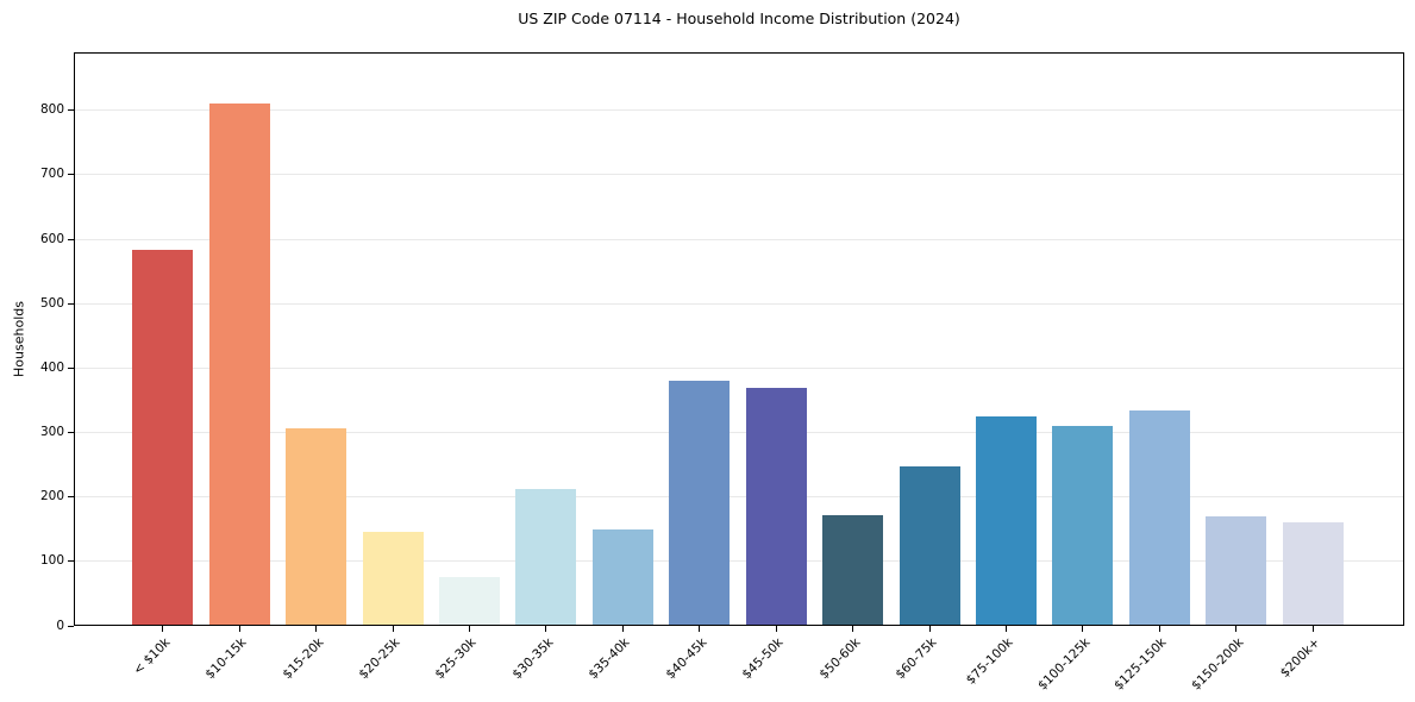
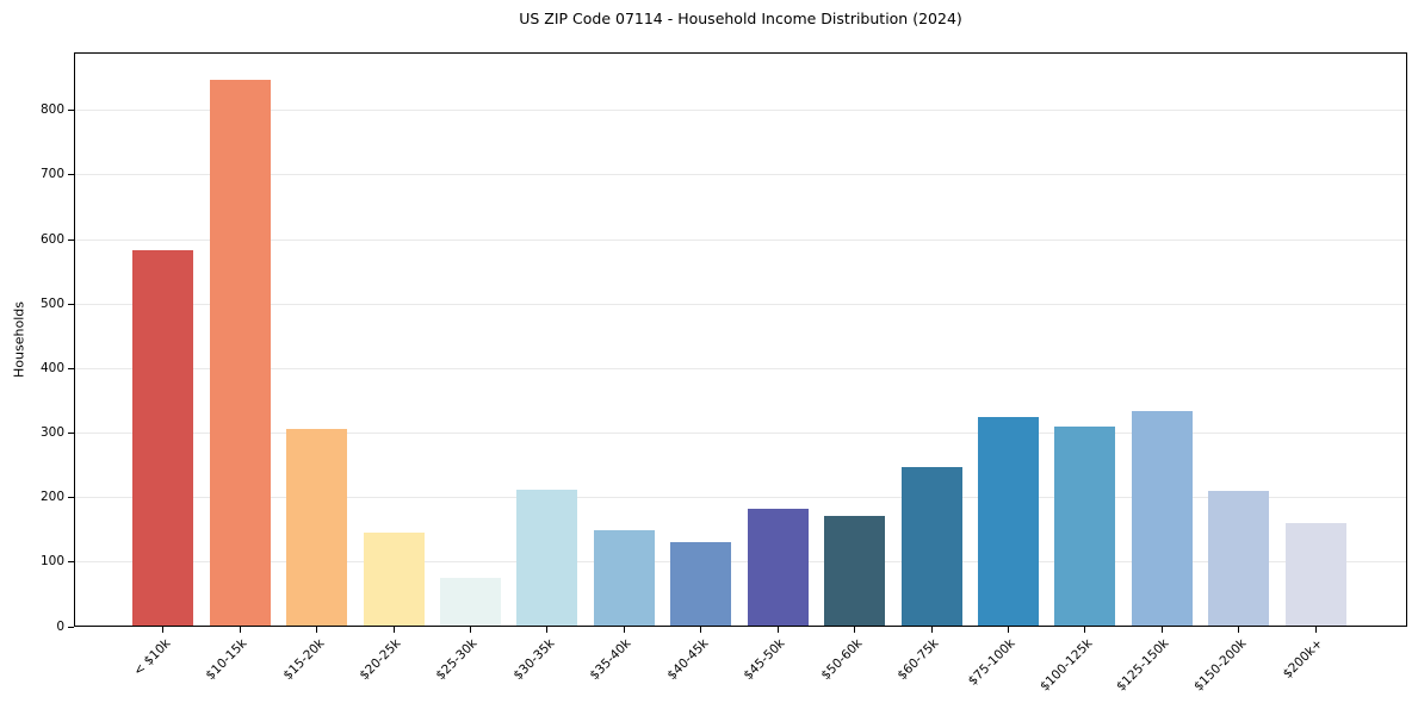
$10-15k: 810 -> 850
$40-45k: 380 -> 130
$45-50k: 370 -> 180
$150-200k: 170 -> 210
